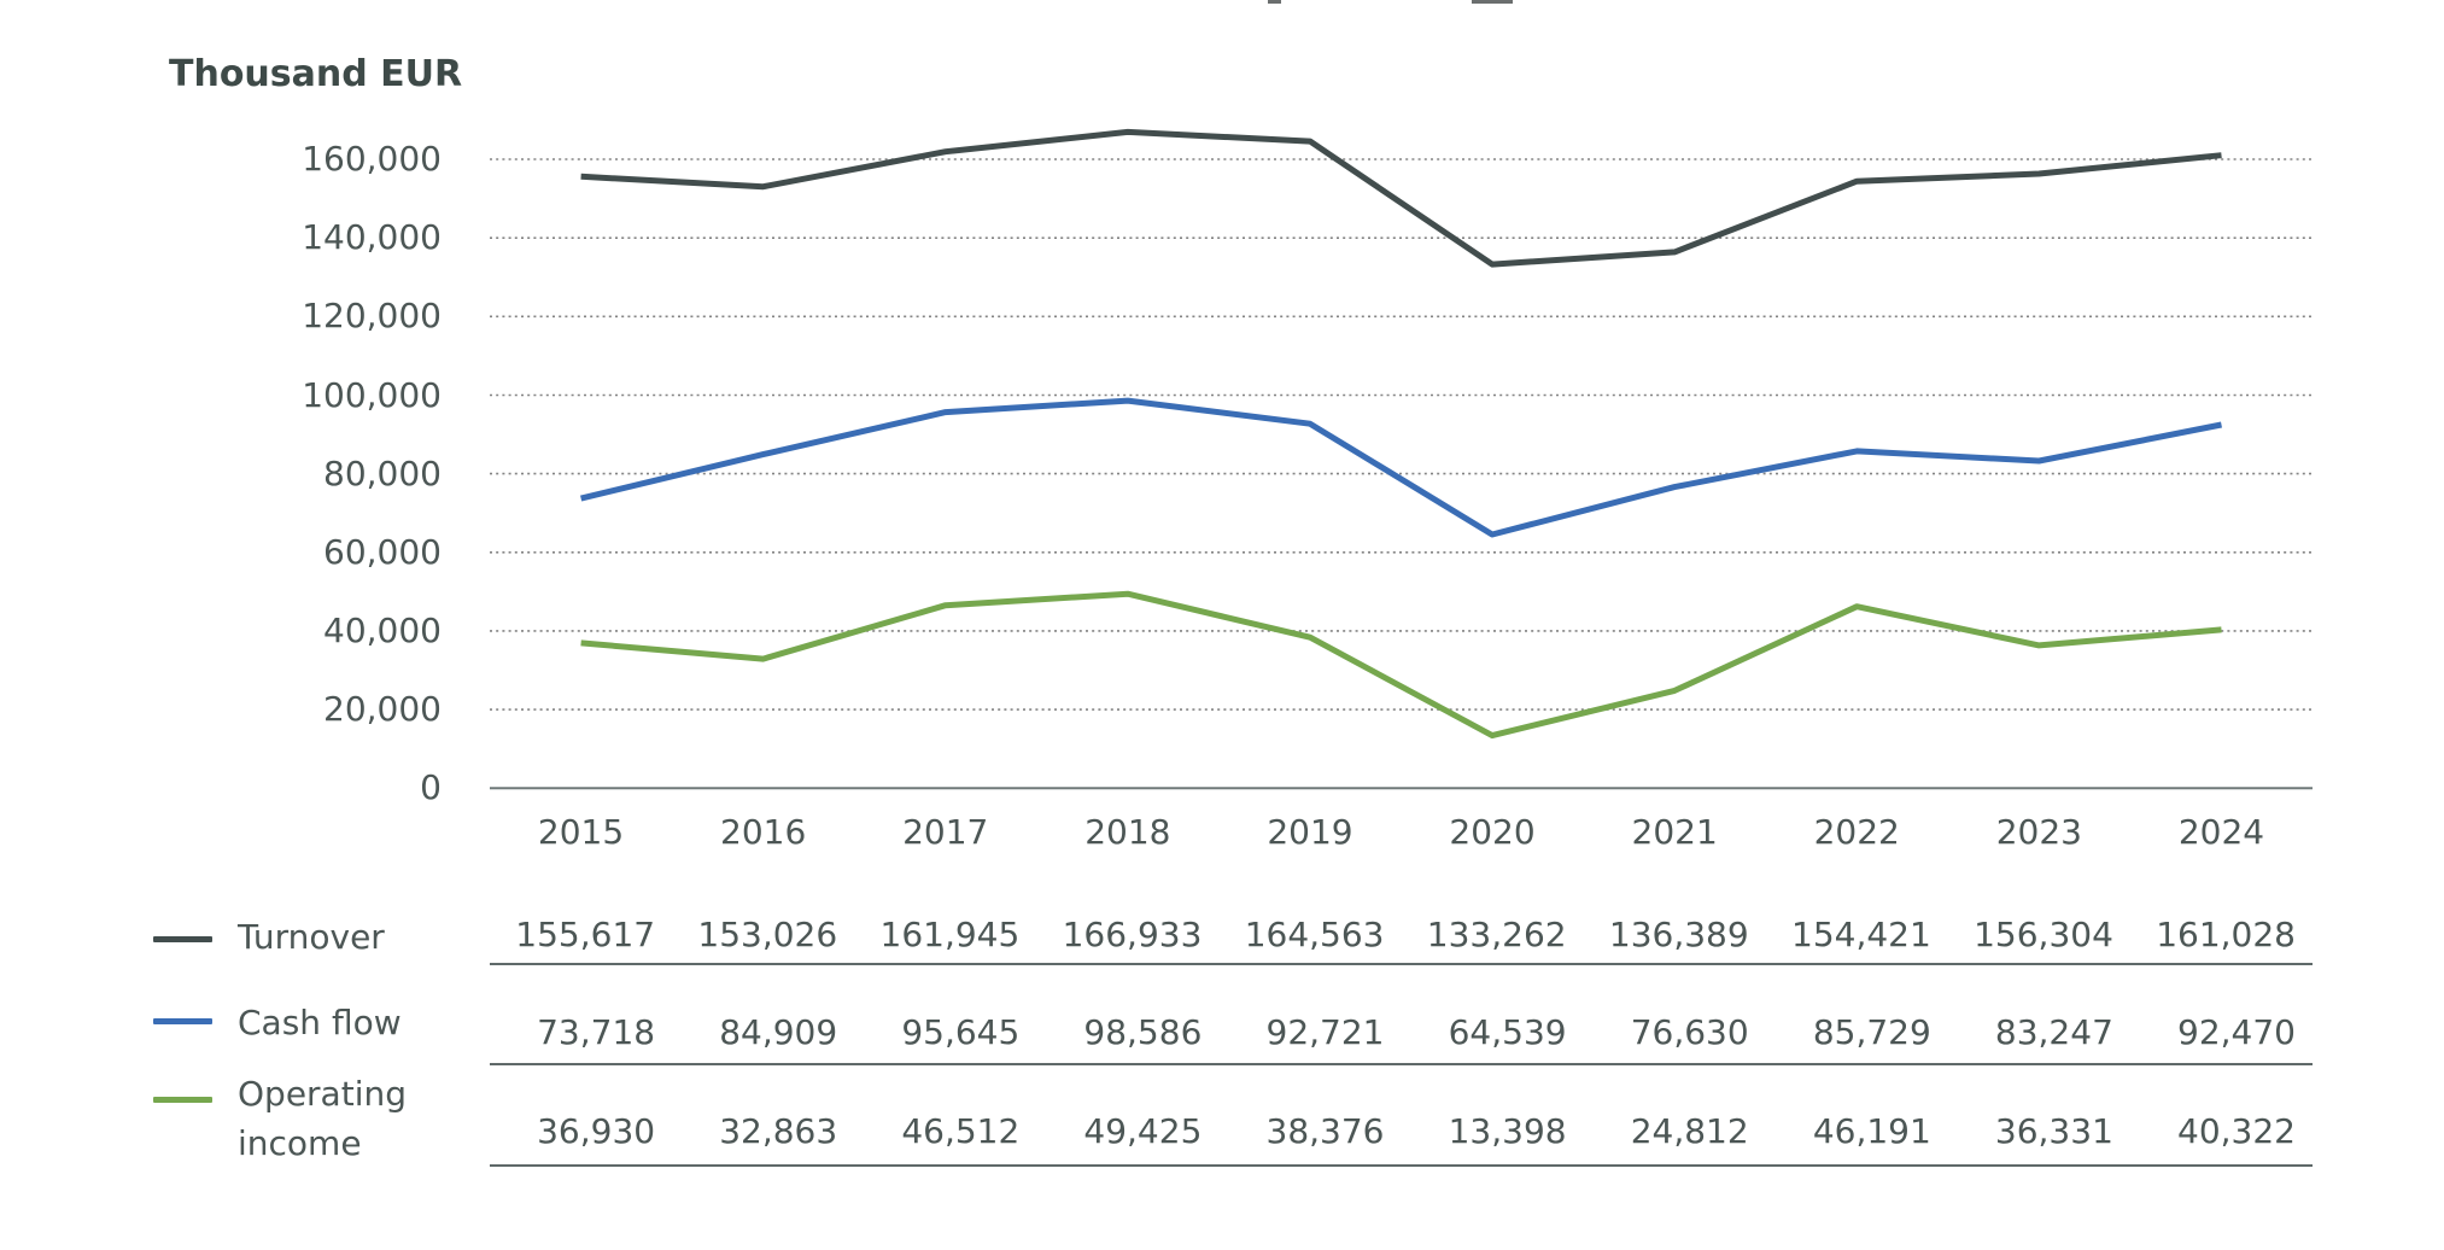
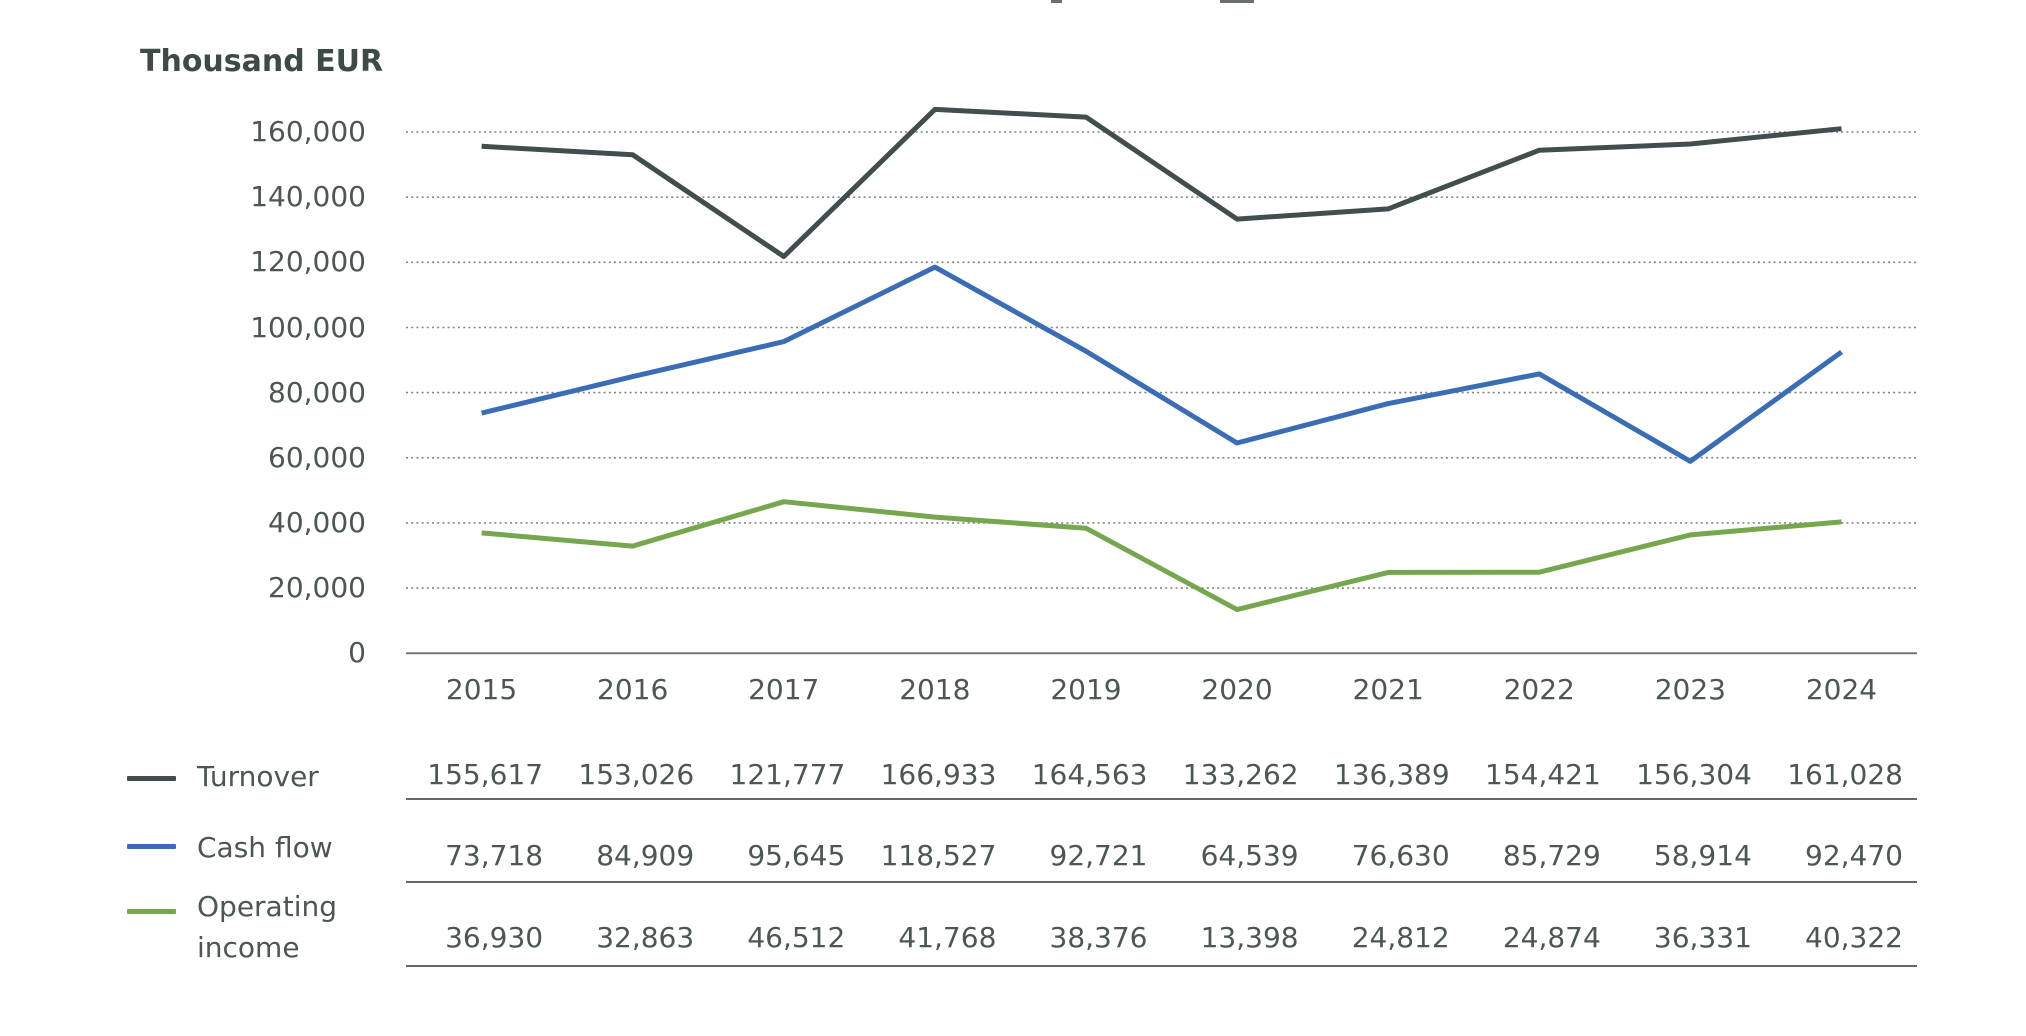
Turnover/2017: 161,945 -> 121,777
Cash flow/2018: 98,586 -> 118,527
Operating income/2018: 49,425 -> 41,768
Operating income/2022: 46,191 -> 24,874
Cash flow/2023: 83,247 -> 58,914
